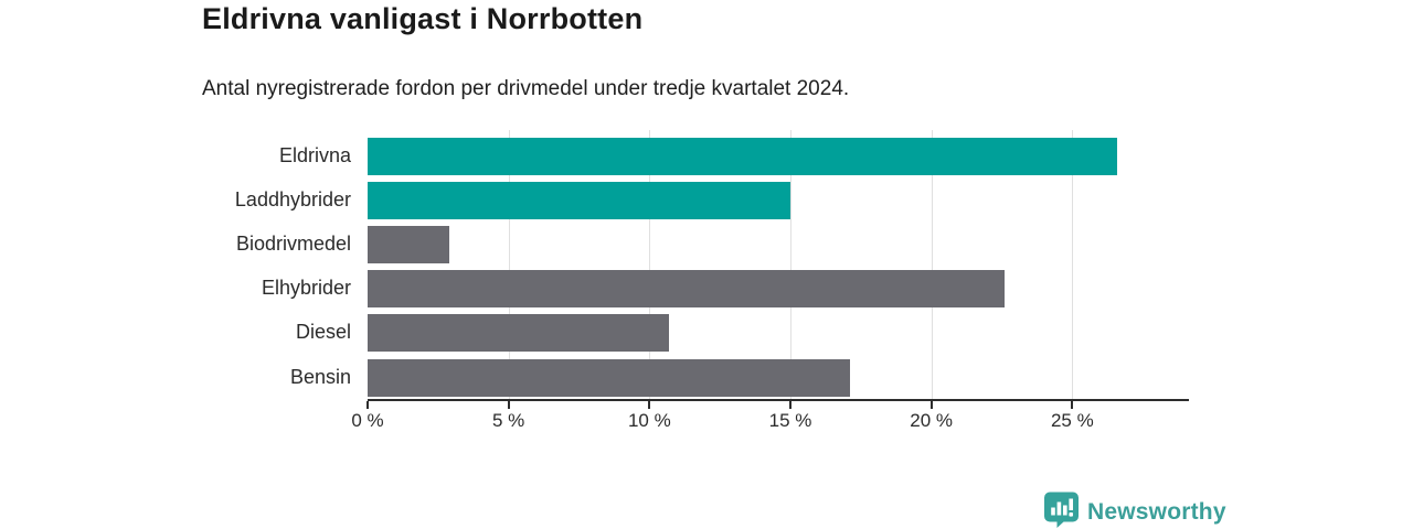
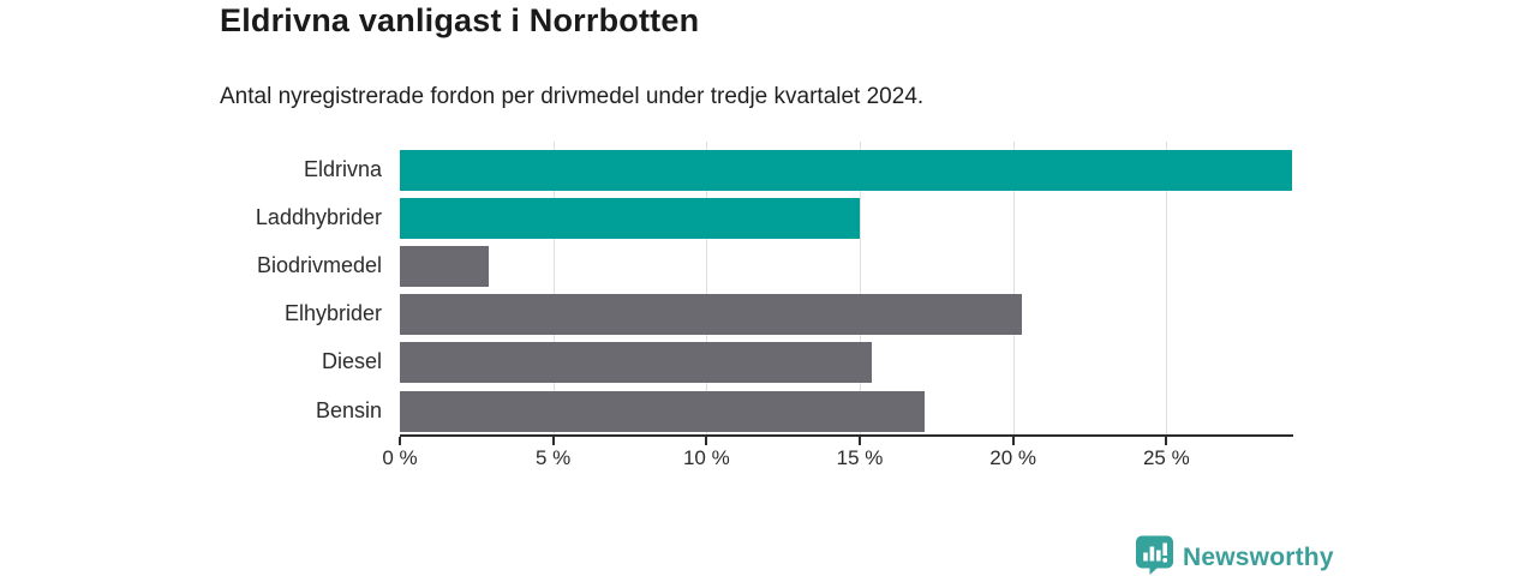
Eldrivna: 26.6% -> 29.1%
Elhybrider: 22.6% -> 20.3%
Diesel: 10.7% -> 15.4%
